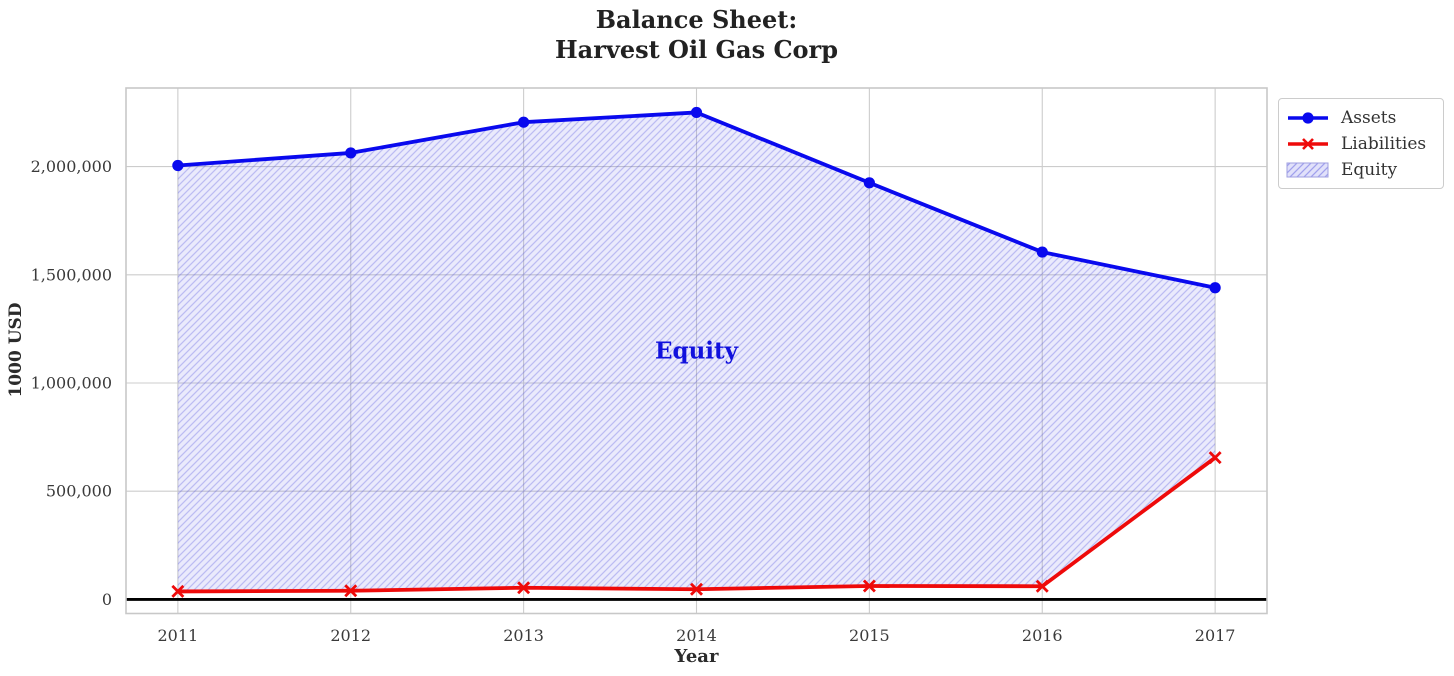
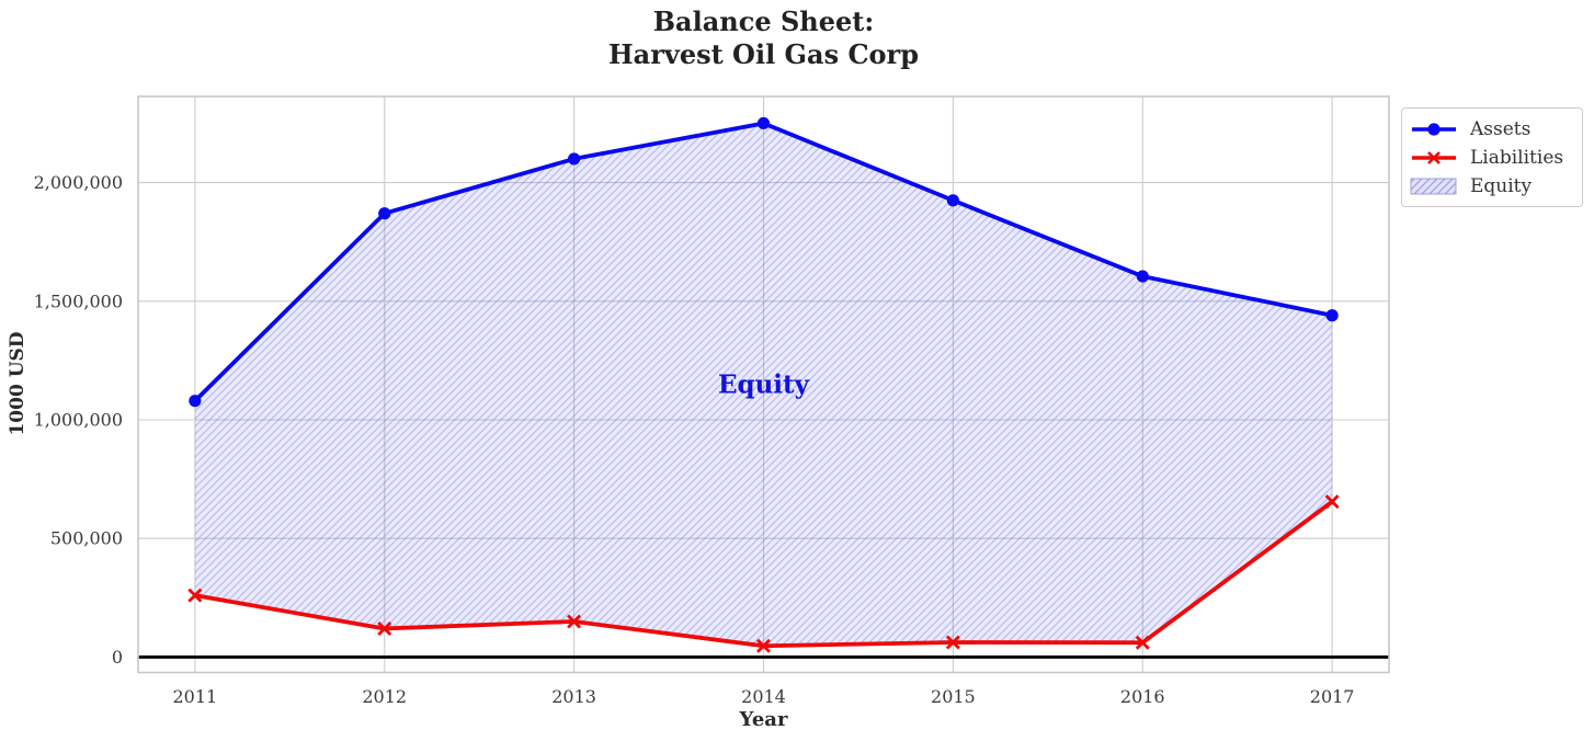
Assets/2011: 2000000 -> 1080000
Liabilities/2011: 40000 -> 260000
Assets/2012: 2060000 -> 1870000
Liabilities/2012: 40000 -> 120000
Assets/2013: 2200000 -> 2100000
Liabilities/2013: 50000 -> 150000
